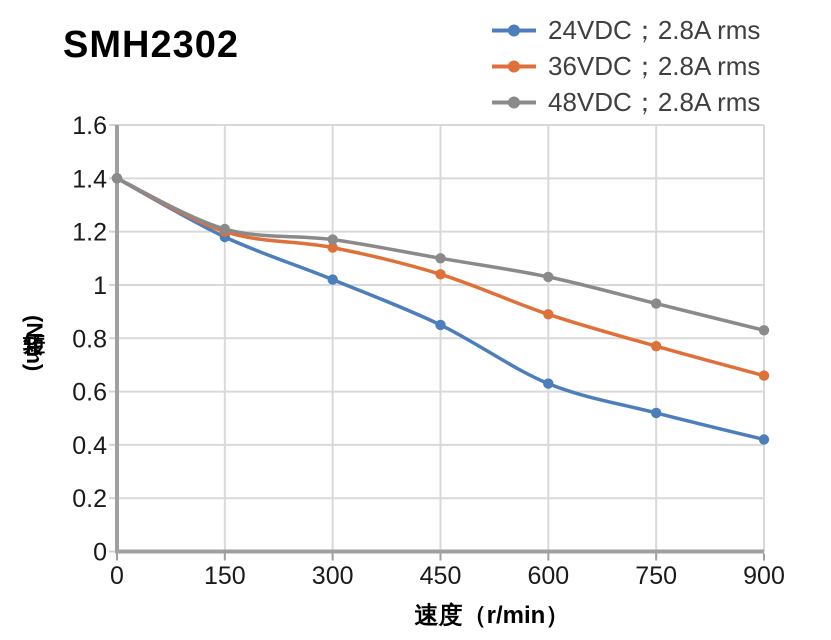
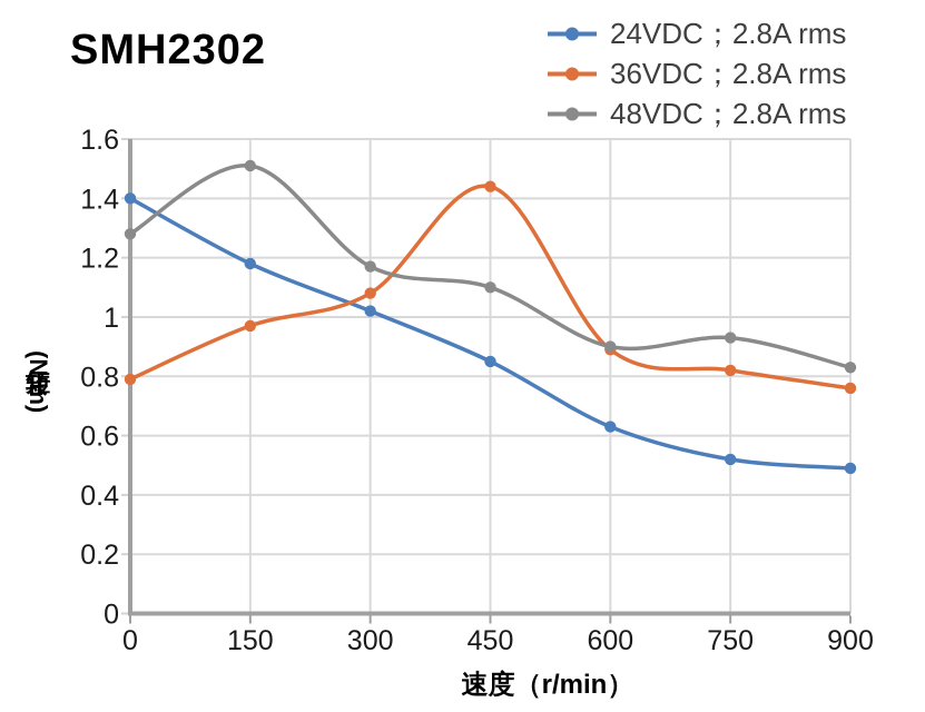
36VDC；2.8A rms/0: 1.40 -> 0.79
48VDC；2.8A rms/0: 1.40 -> 1.28
36VDC；2.8A rms/150: 1.20 -> 0.97
48VDC；2.8A rms/150: 1.21 -> 1.51
36VDC；2.8A rms/300: 1.14 -> 1.08
36VDC；2.8A rms/450: 1.04 -> 1.44
48VDC；2.8A rms/600: 1.03 -> 0.90
36VDC；2.8A rms/750: 0.77 -> 0.82
24VDC；2.8A rms/900: 0.42 -> 0.49
36VDC；2.8A rms/900: 0.66 -> 0.76
